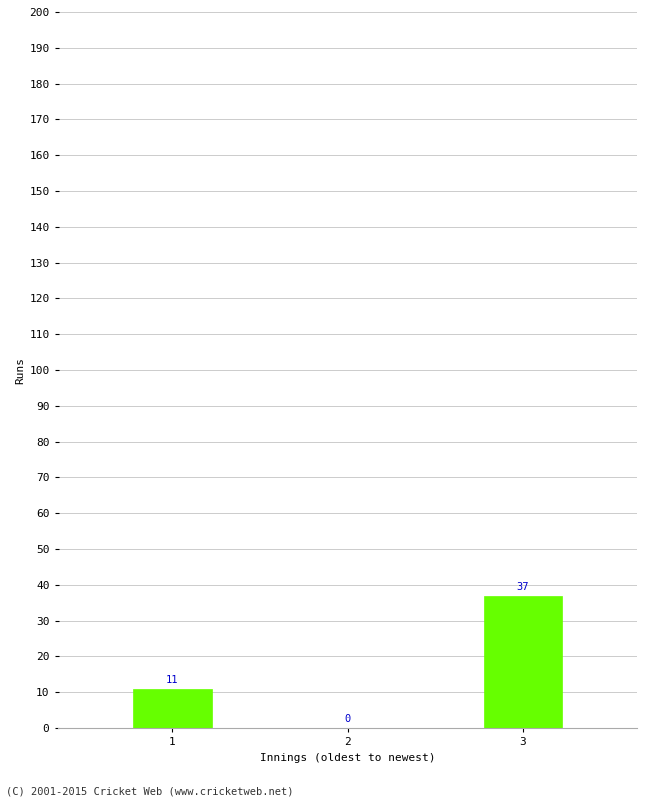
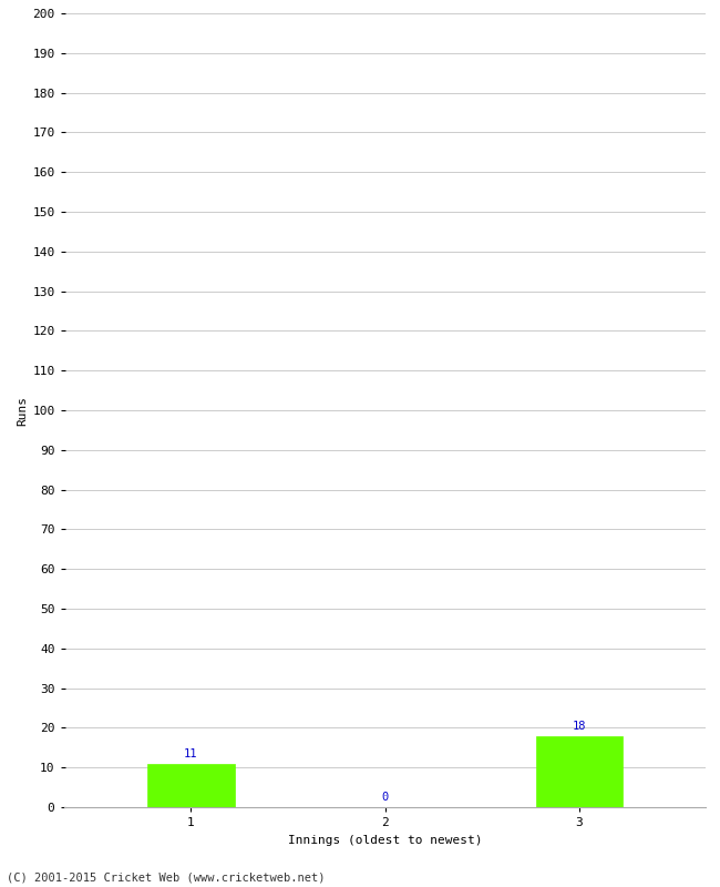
3: 37 -> 18
